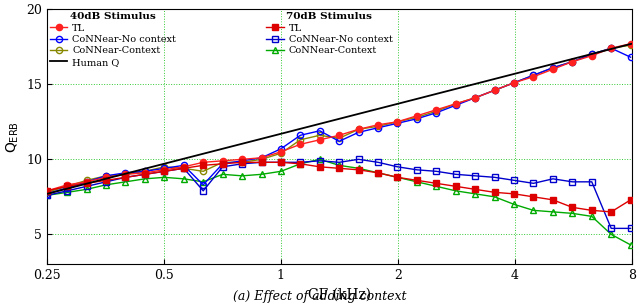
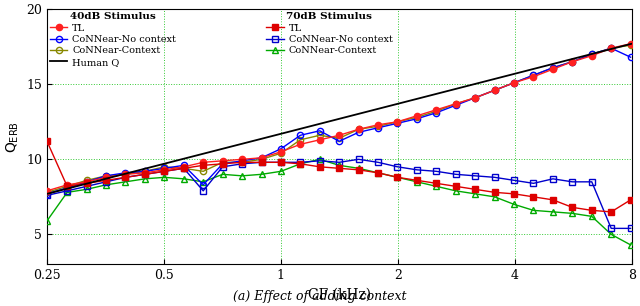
TL/0.25: 7.9 -> 11.2
CoNNear-Context/0.25: 7.6 -> 5.9
